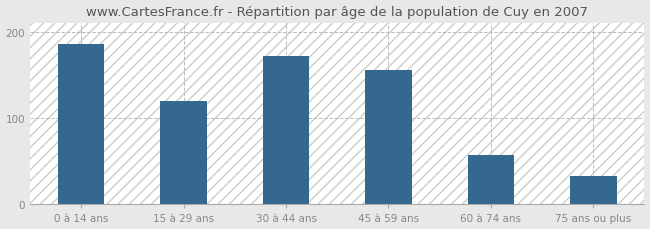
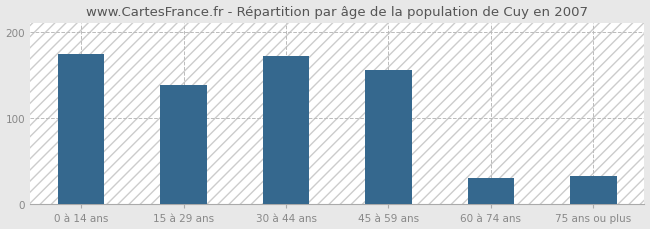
0 à 14 ans: 185 -> 174
15 à 29 ans: 120 -> 138
60 à 74 ans: 57 -> 30
